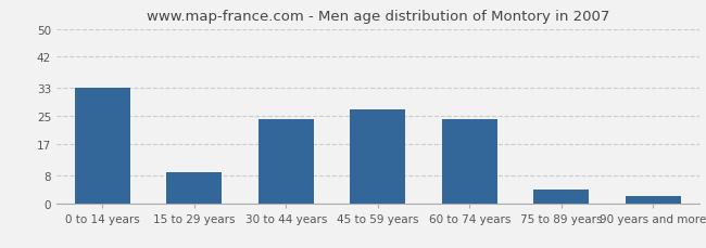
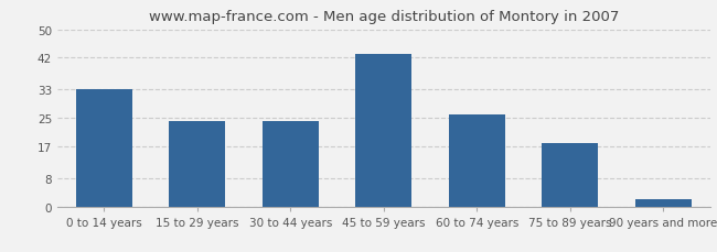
15 to 29 years: 9 -> 24
45 to 59 years: 27 -> 43
60 to 74 years: 24 -> 26
75 to 89 years: 4 -> 18
